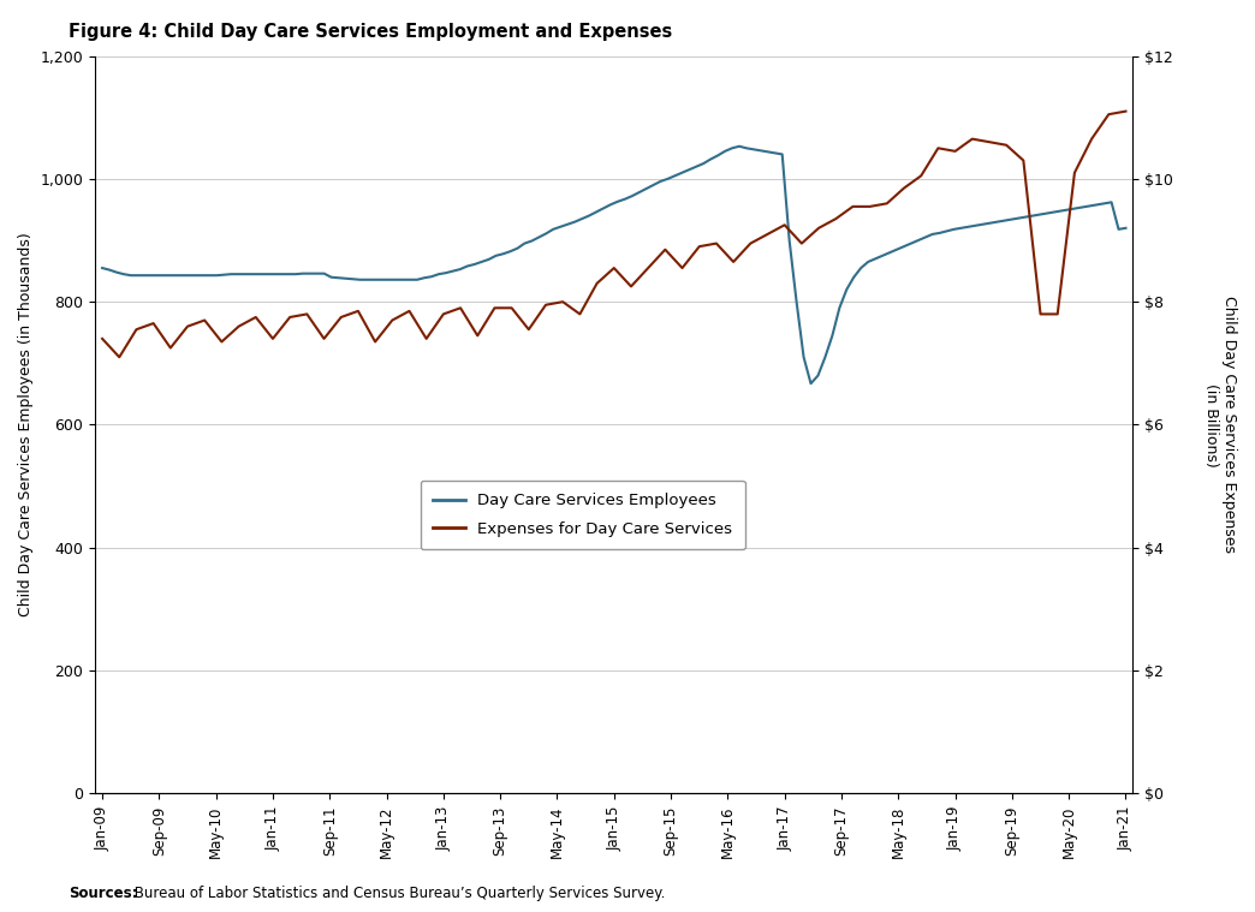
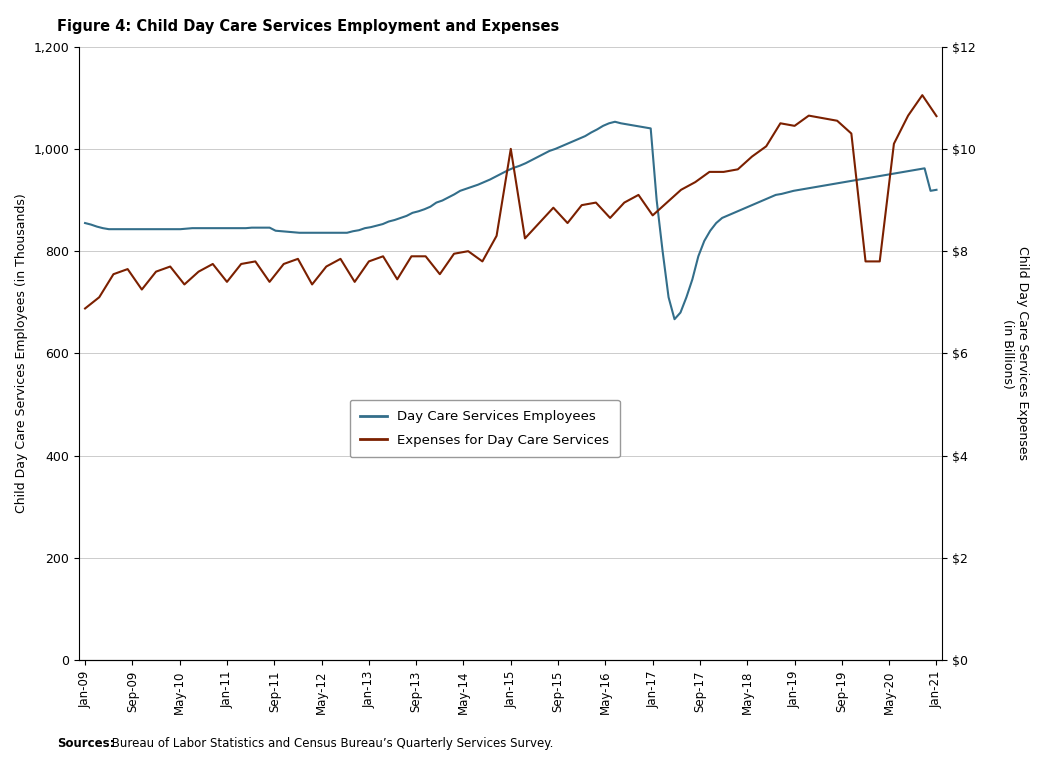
Expenses for Day Care Services/Jan-09: $7.40 -> $6.88
Expenses for Day Care Services/Jan-15: $8.55 -> $10.00
Expenses for Day Care Services/Jan-17: $9.25 -> $8.70
Expenses for Day Care Services/Jan-21: $11.10 -> $10.64
